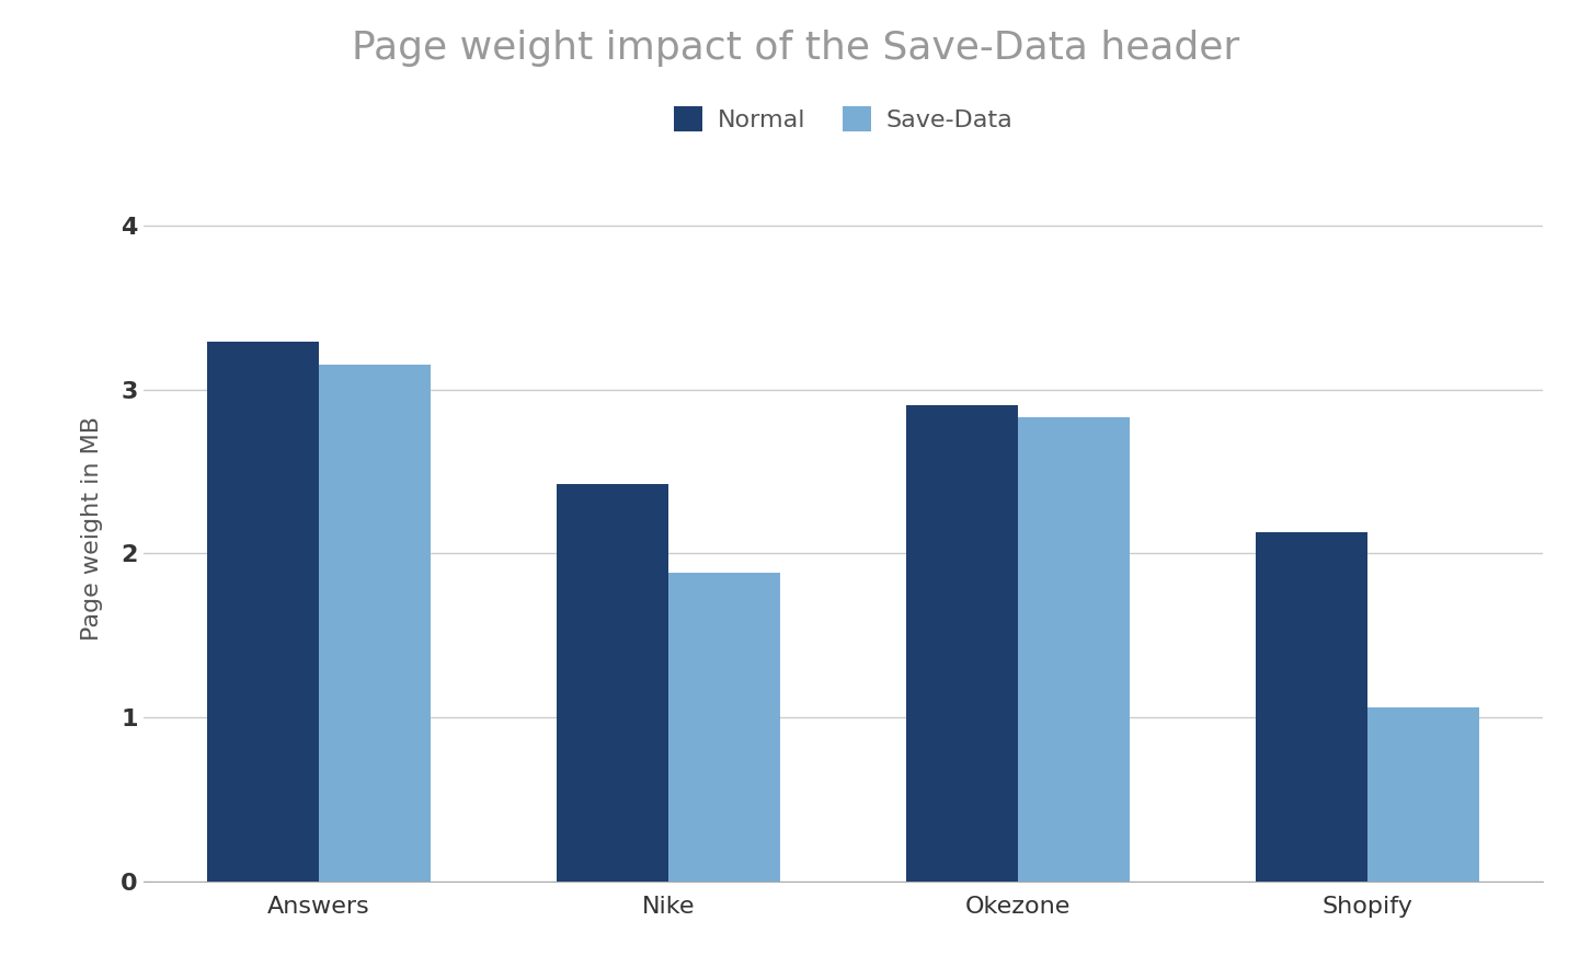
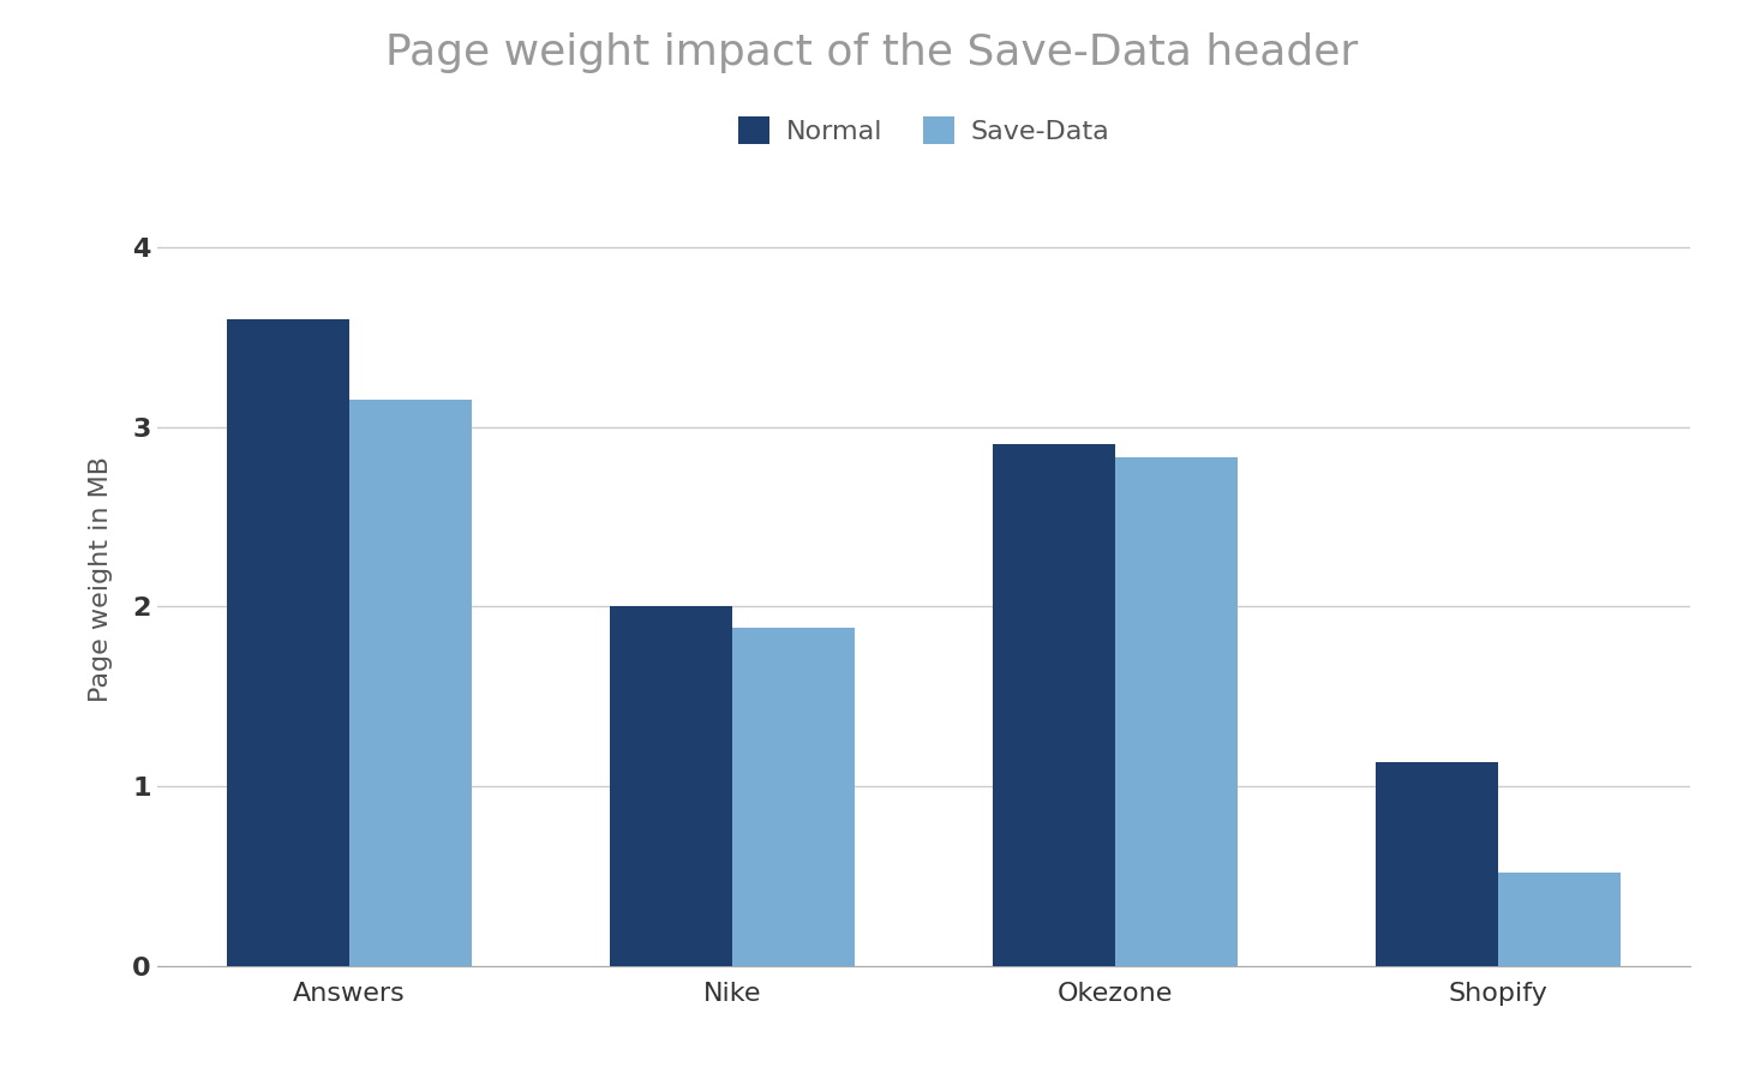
Normal/Answers: 3.29 -> 3.60
Normal/Nike: 2.42 -> 2.00
Normal/Shopify: 2.13 -> 1.13
Save-Data/Shopify: 1.06 -> 0.52
